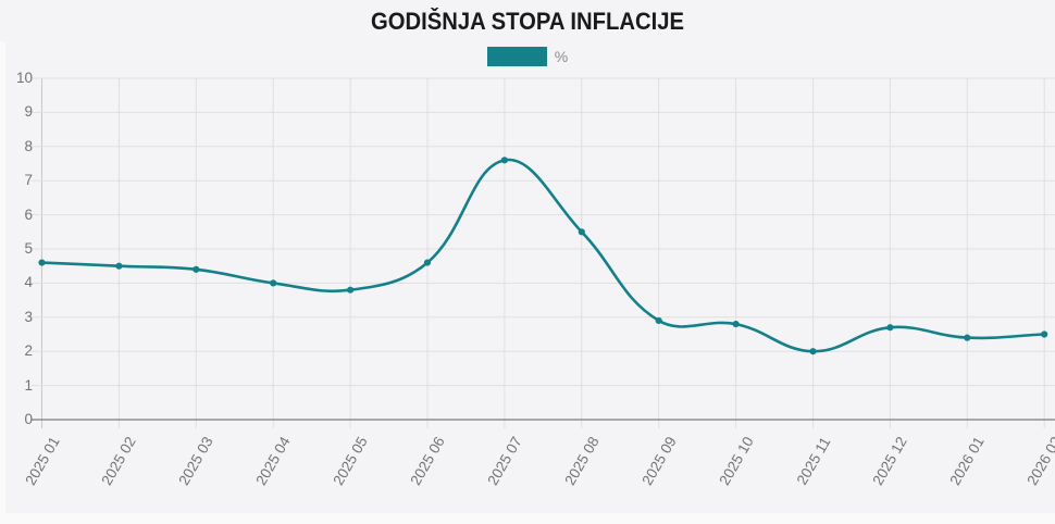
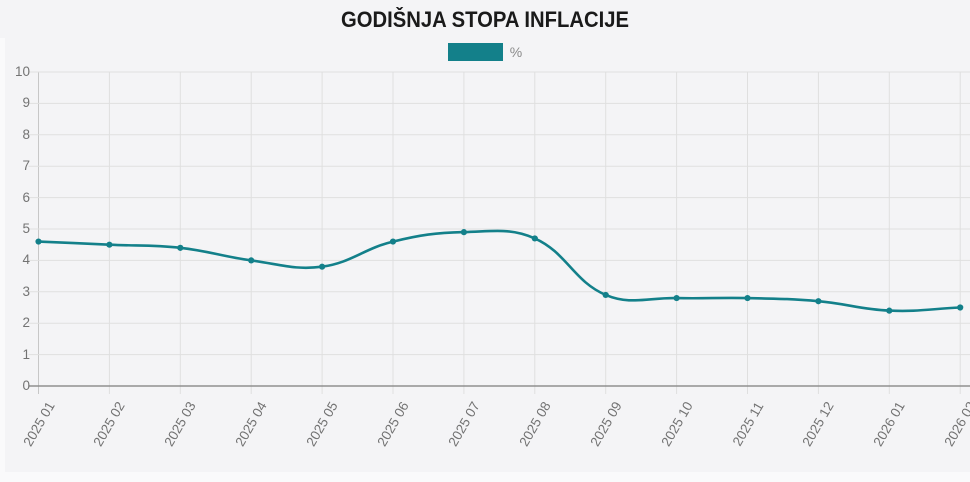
2025 07: 7.6 -> 4.9
2025 08: 5.5 -> 4.7
2025 11: 2.0 -> 2.8
